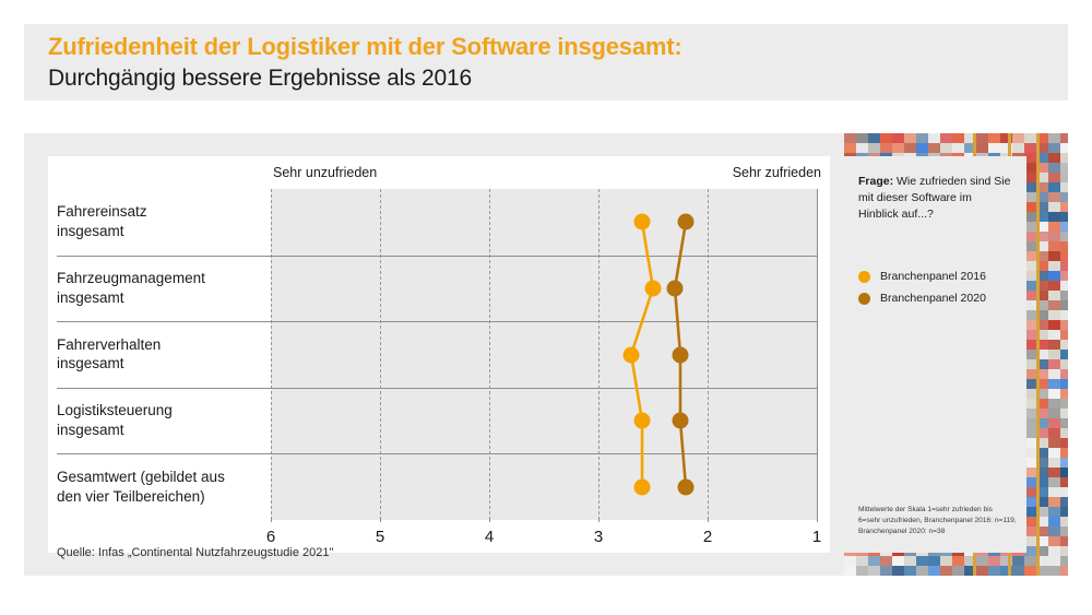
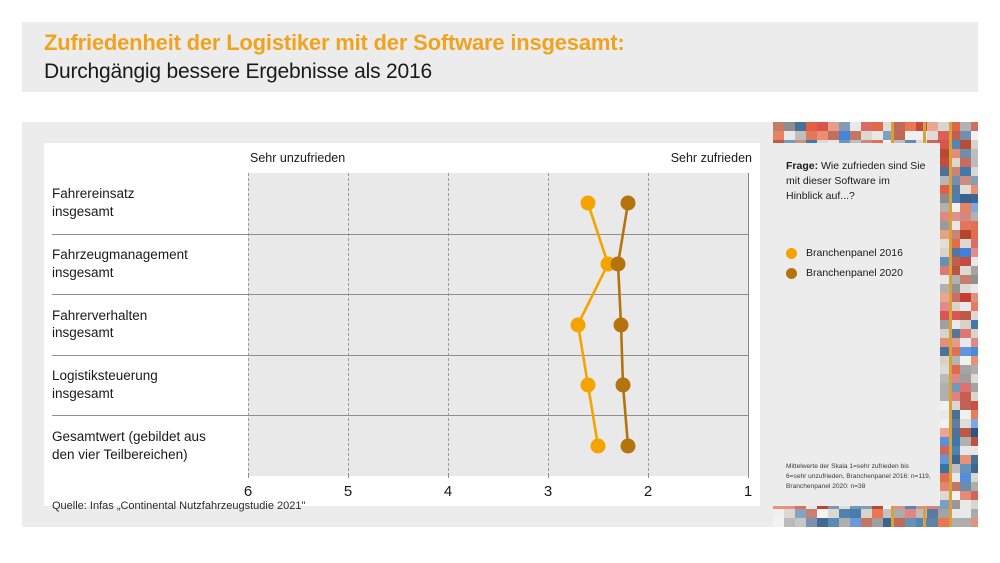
Branchenpanel 2016/Fahrzeugmanagement insgesamt: 2.5 -> 2.4
Branchenpanel 2020/Fahrerverhalten insgesamt: 2.25 -> 2.27
Branchenpanel 2016/Gesamtwert (gebildet aus den vier Teilbereichen): 2.6 -> 2.5
